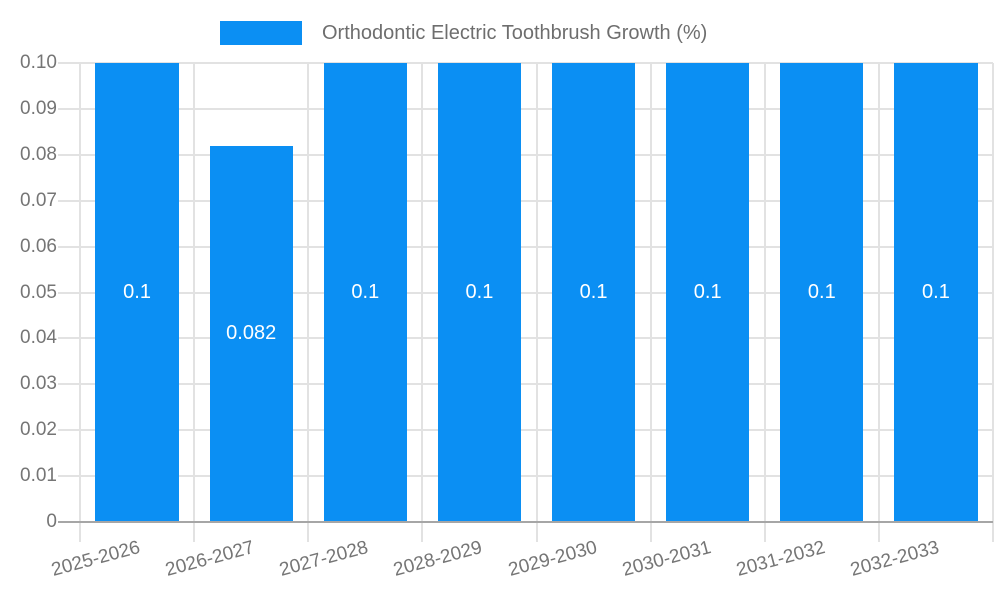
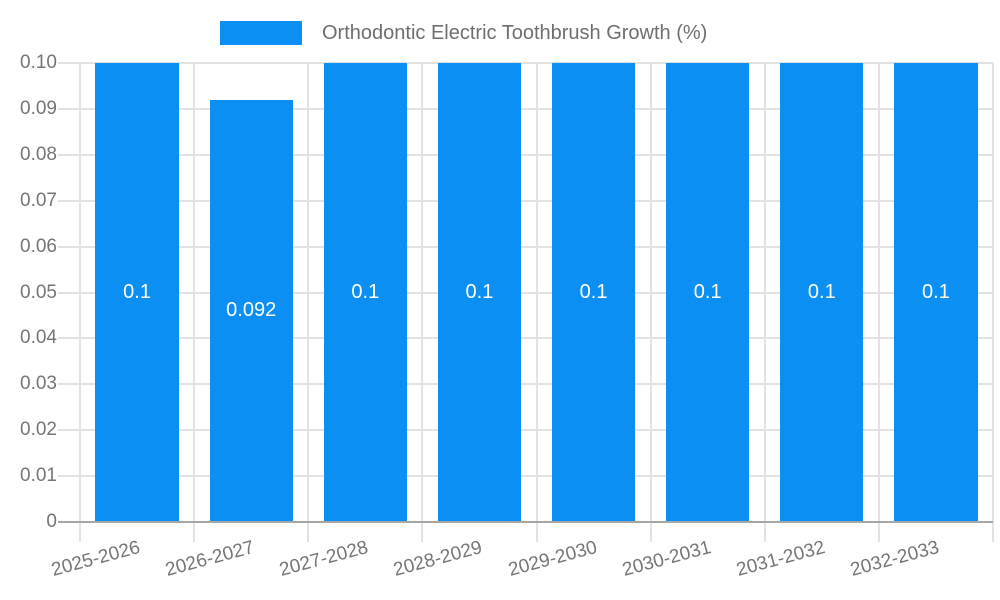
2026-2027: 0.082 -> 0.092
